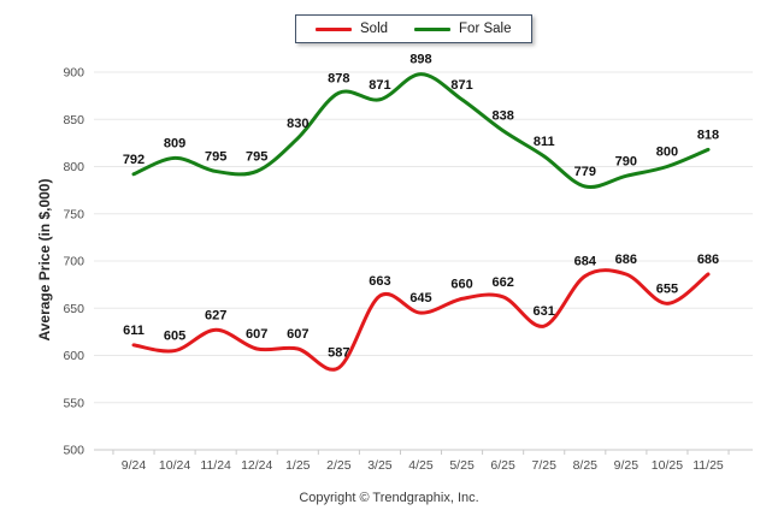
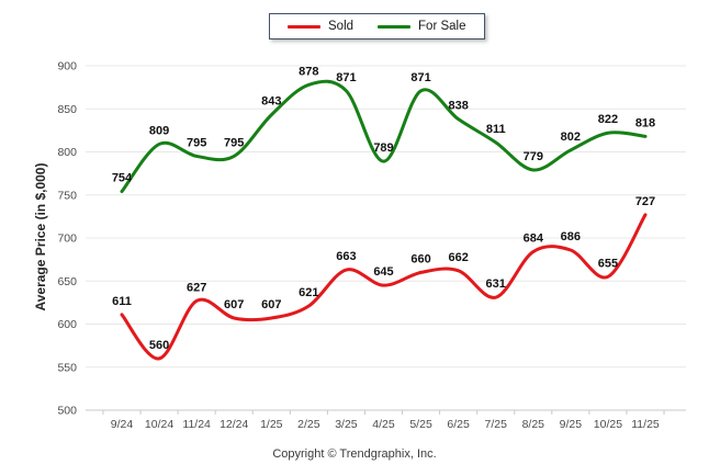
For Sale/9/24: 792 -> 754
Sold/10/24: 605 -> 560
For Sale/1/25: 830 -> 843
Sold/2/25: 587 -> 621
For Sale/4/25: 898 -> 789
For Sale/9/25: 790 -> 802
For Sale/10/25: 800 -> 822
Sold/11/25: 686 -> 727
